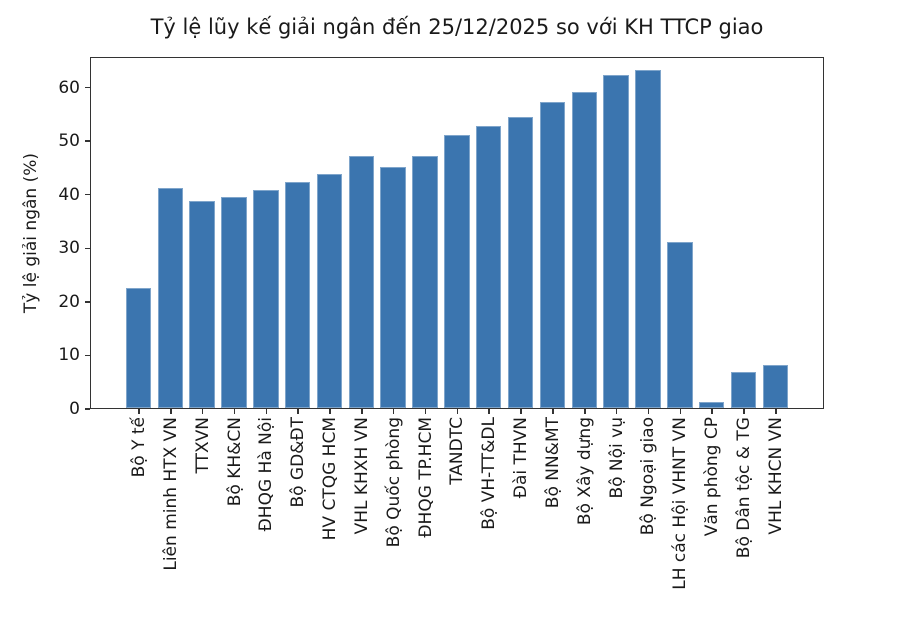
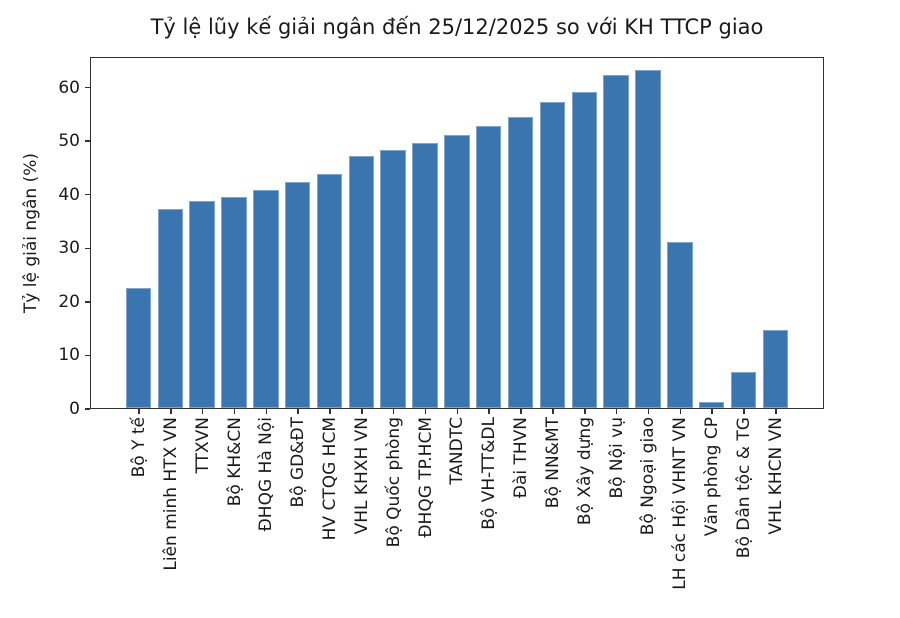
Liên minh HTX VN: 41 -> 37
Bộ Quốc phòng: 45 -> 48
ĐHQG TP.HCM: 47 -> 50
VHL KHCN VN: 8 -> 15
